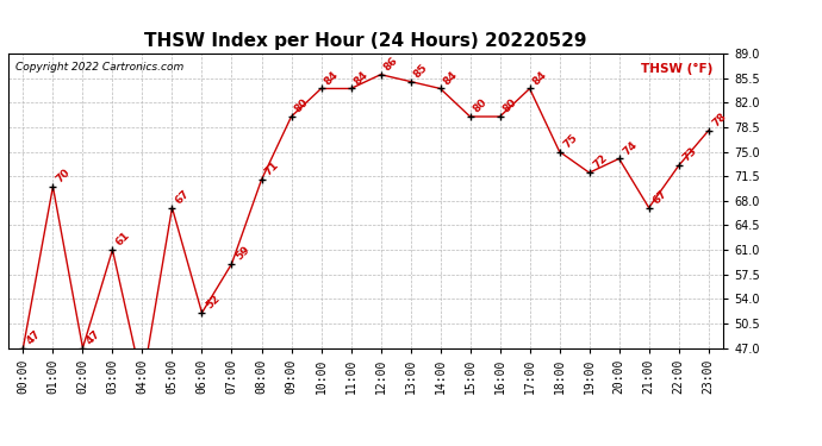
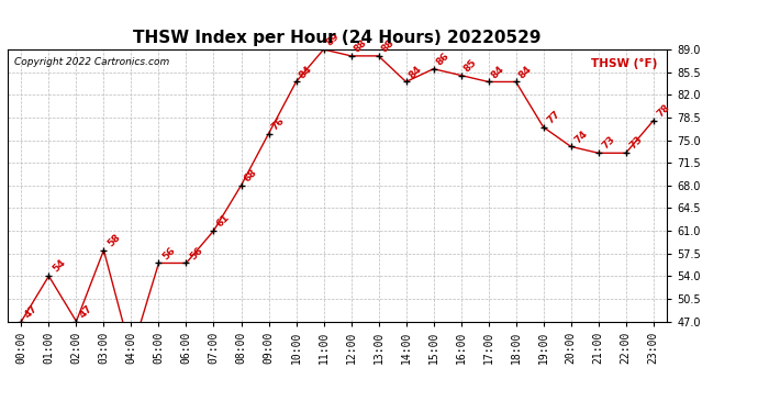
01:00: 70 -> 54
03:00: 61 -> 58
05:00: 67 -> 56
06:00: 52 -> 56
07:00: 59 -> 61
08:00: 71 -> 68
09:00: 80 -> 76
11:00: 84 -> 89
12:00: 86 -> 88
13:00: 85 -> 88
15:00: 80 -> 86
16:00: 80 -> 85
18:00: 75 -> 84
19:00: 72 -> 77
21:00: 67 -> 73
